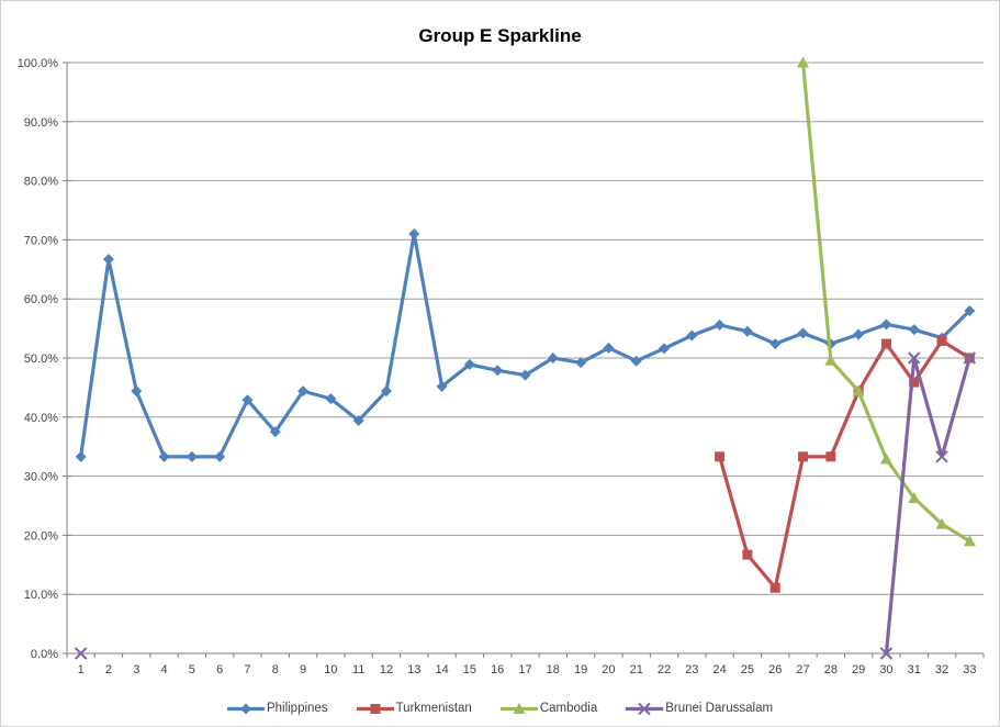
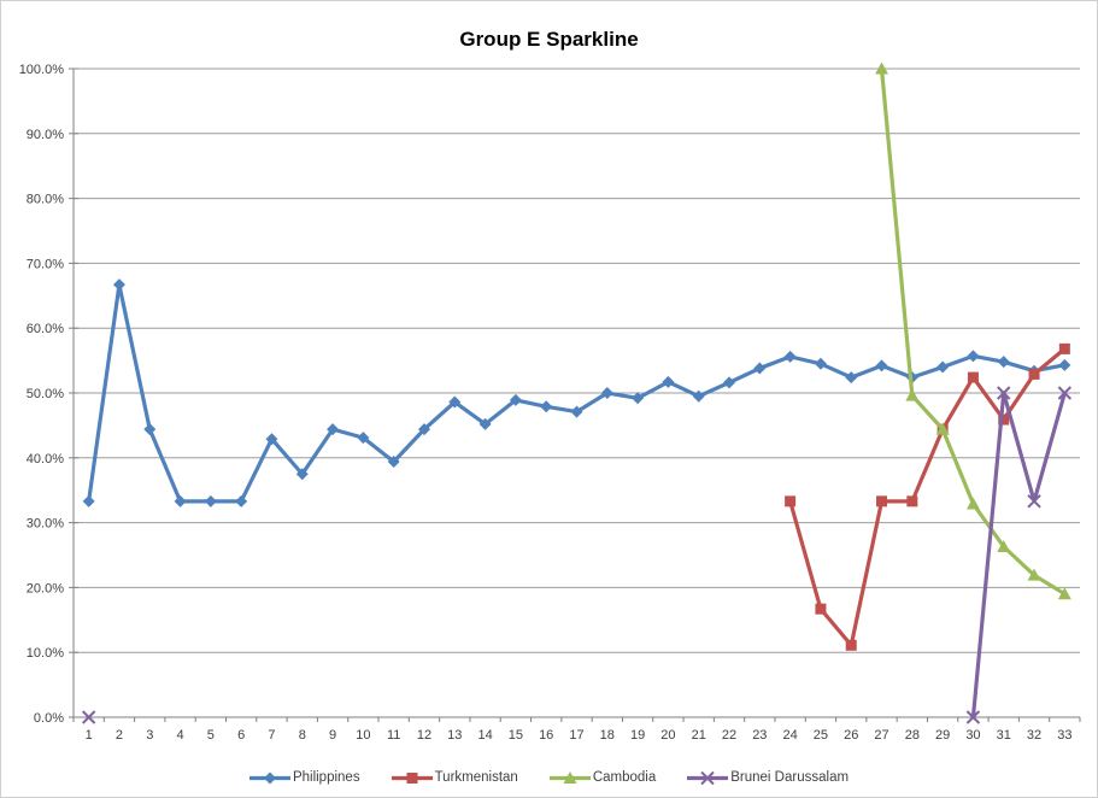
Philippines/13: 71% -> 49%
Philippines/33: 58% -> 54%
Turkmenistan/33: 50% -> 57%
